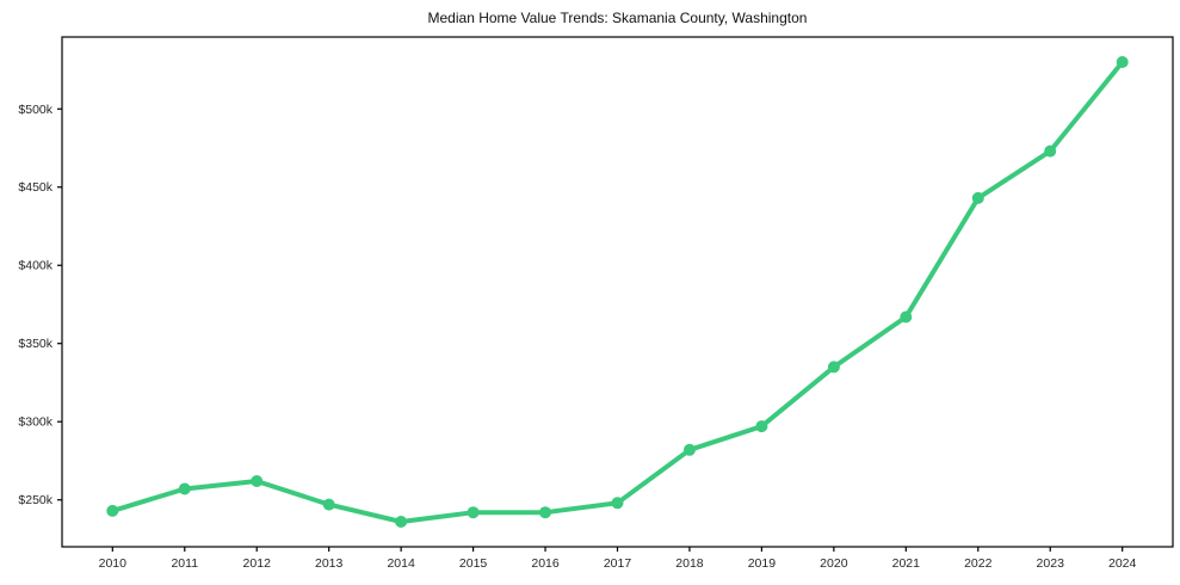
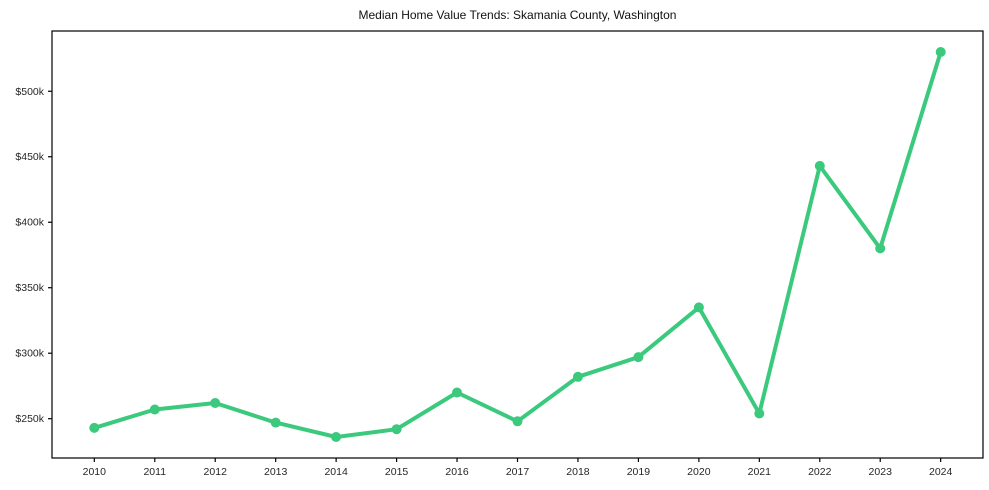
2016: $242k -> $270k
2021: $367k -> $254k
2023: $473k -> $380k
